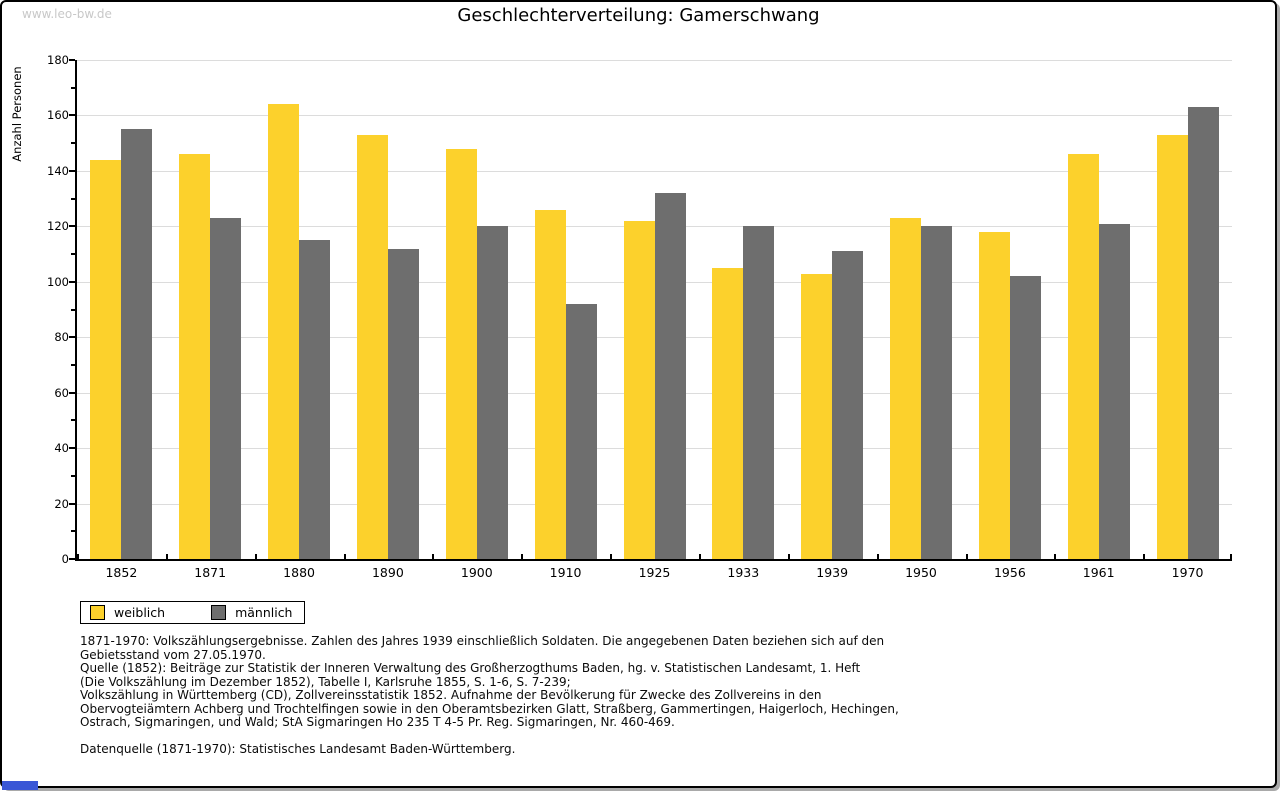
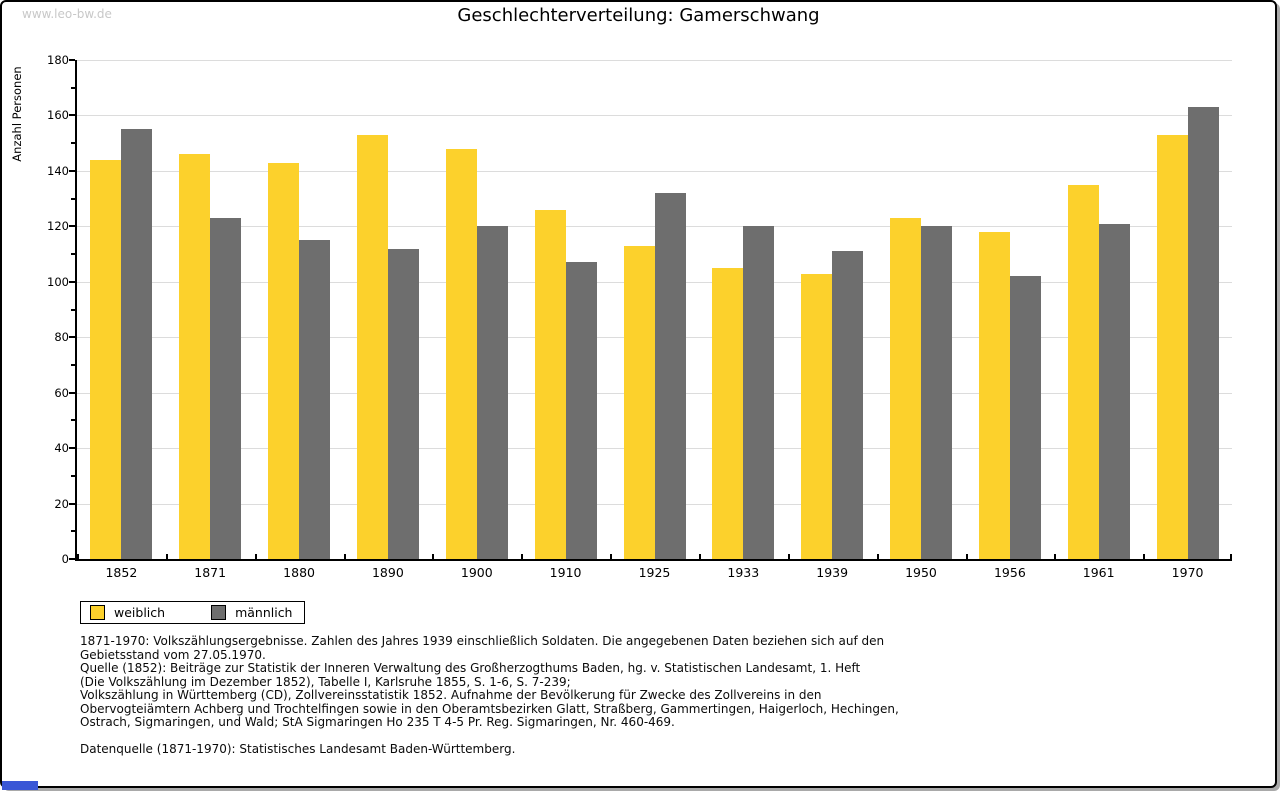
weiblich/1880: 164 -> 143
männlich/1910: 92 -> 107
weiblich/1925: 122 -> 113
weiblich/1961: 146 -> 135
